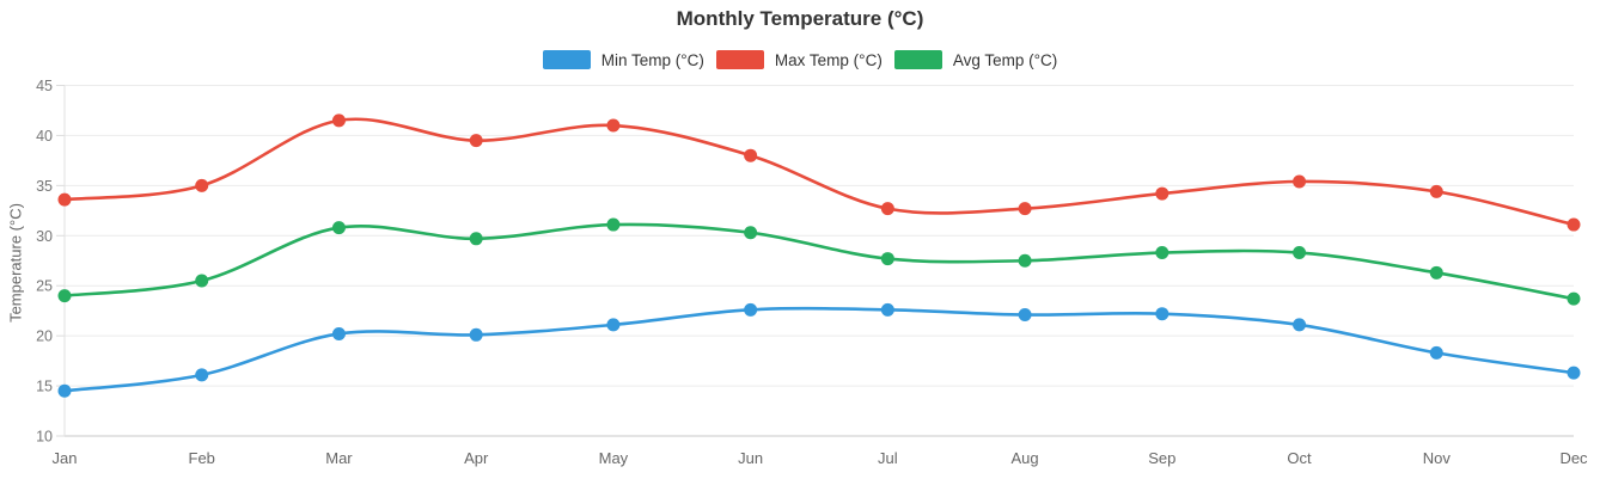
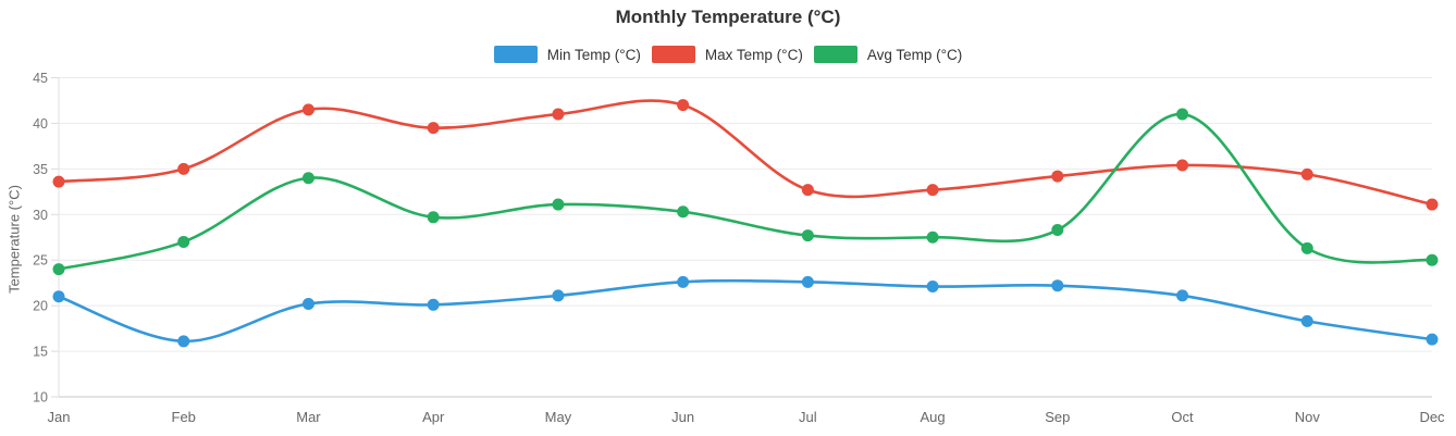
Min Temp (°C)/Jan: 14 -> 21
Avg Temp (°C)/Feb: 26 -> 27
Avg Temp (°C)/Mar: 31 -> 34
Max Temp (°C)/Jun: 38 -> 42
Avg Temp (°C)/Oct: 28 -> 41
Avg Temp (°C)/Dec: 24 -> 25
